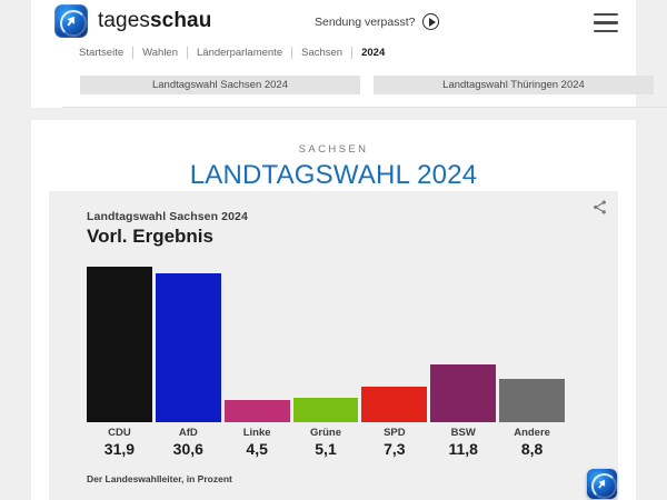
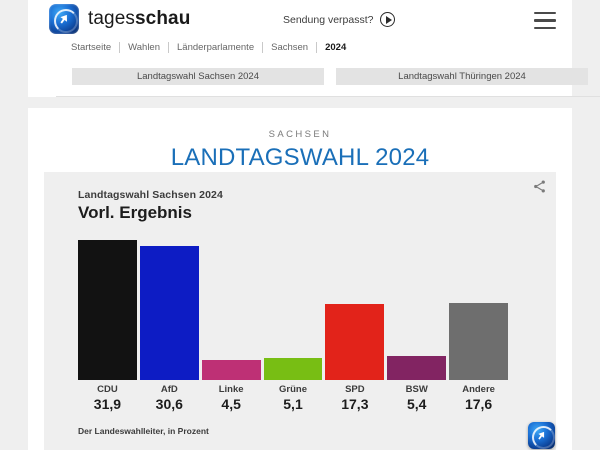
SPD: 7,3 -> 17,3
BSW: 11,8 -> 5,4
Andere: 8,8 -> 17,6
